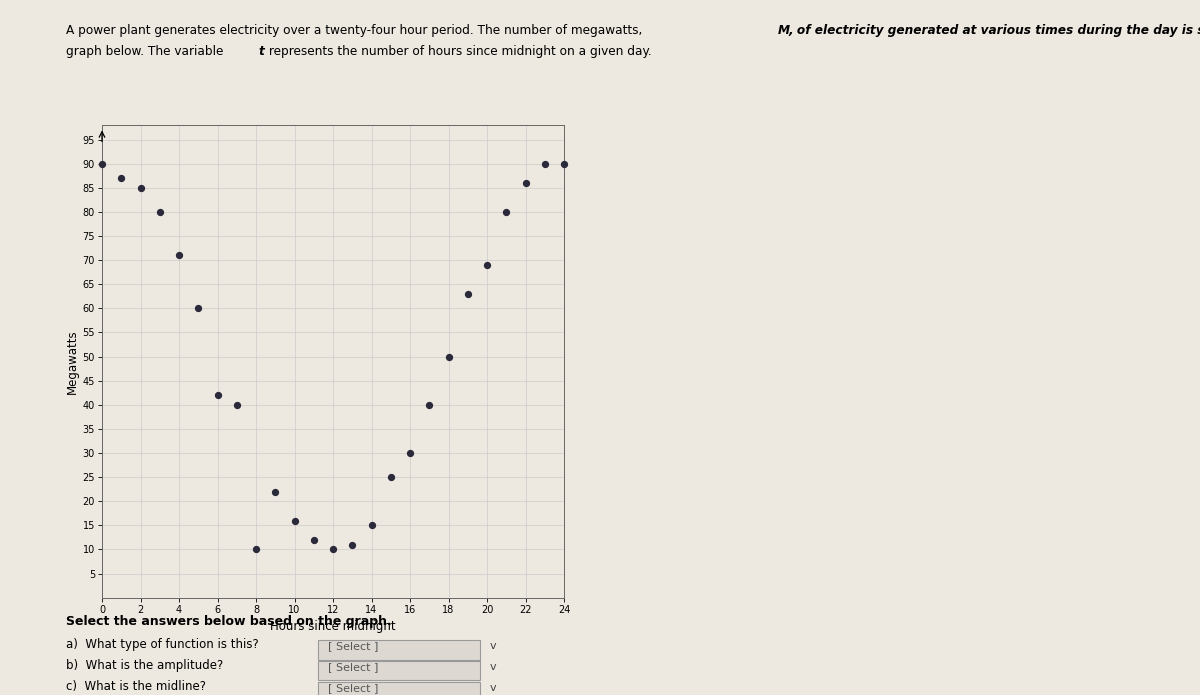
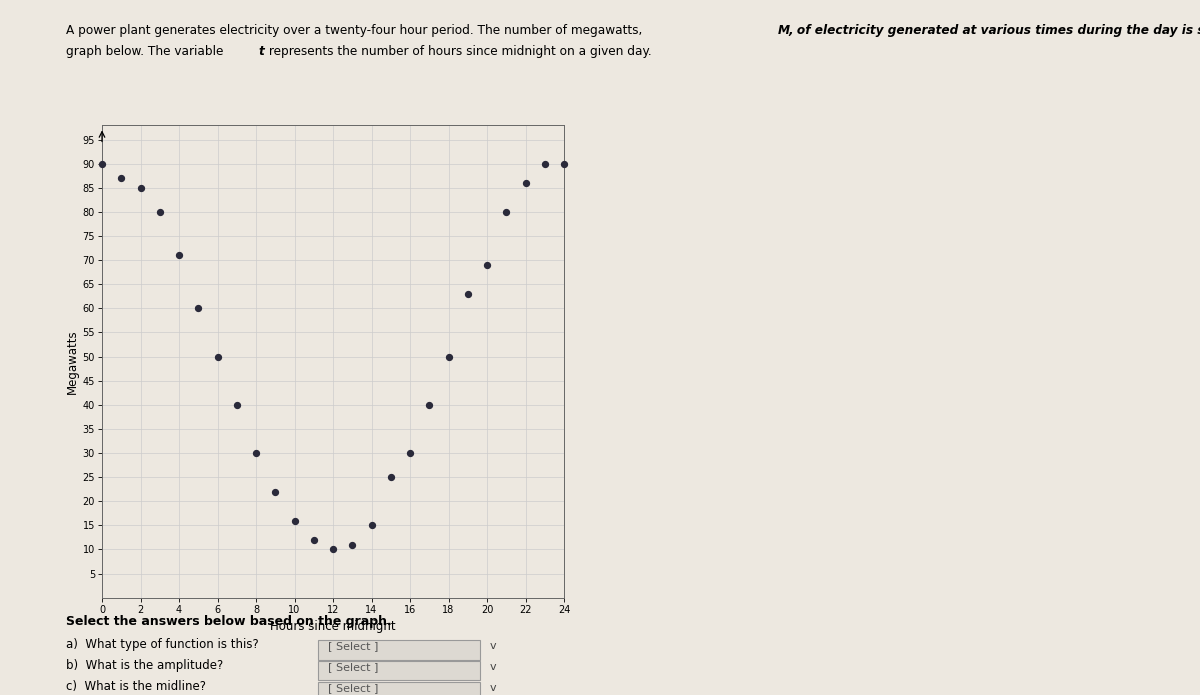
6: 42 -> 50
8: 10 -> 30
